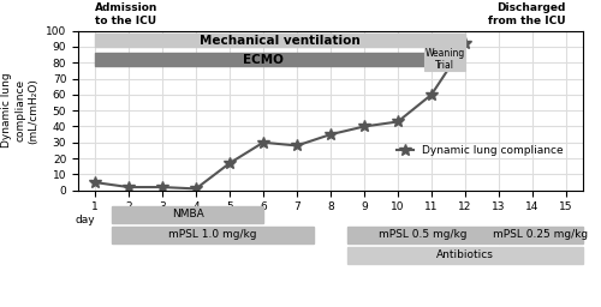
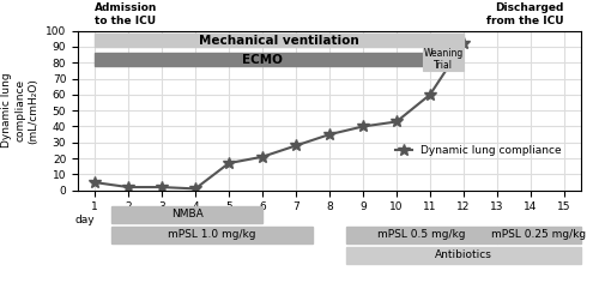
6: 30 -> 21
